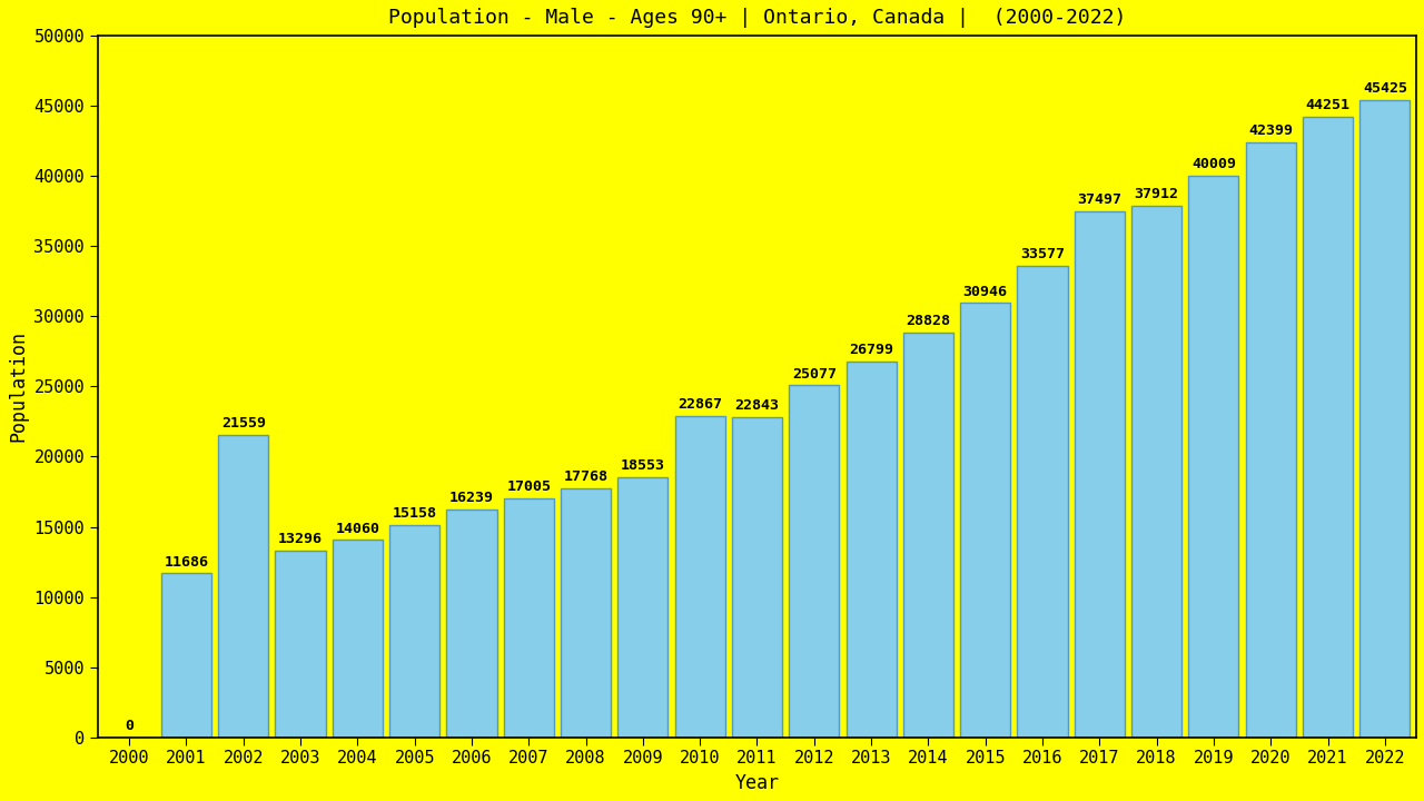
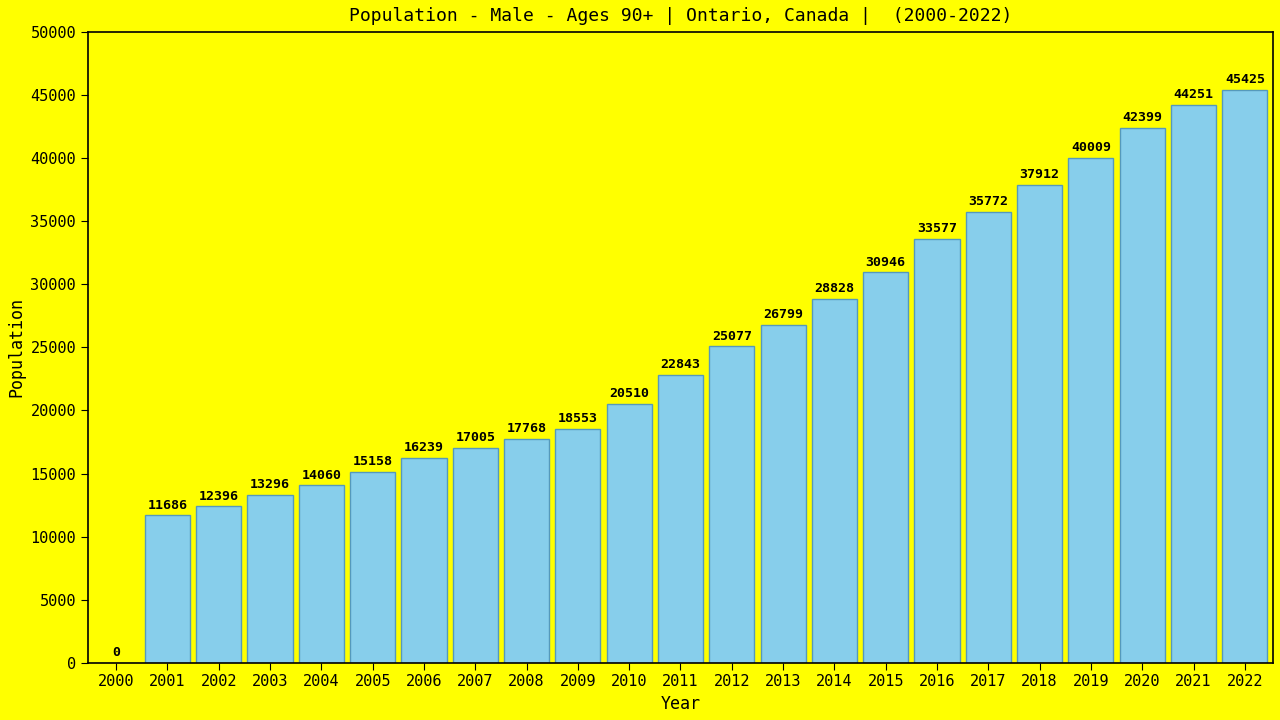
2002: 21559 -> 12396
2010: 22867 -> 20510
2017: 37497 -> 35772
